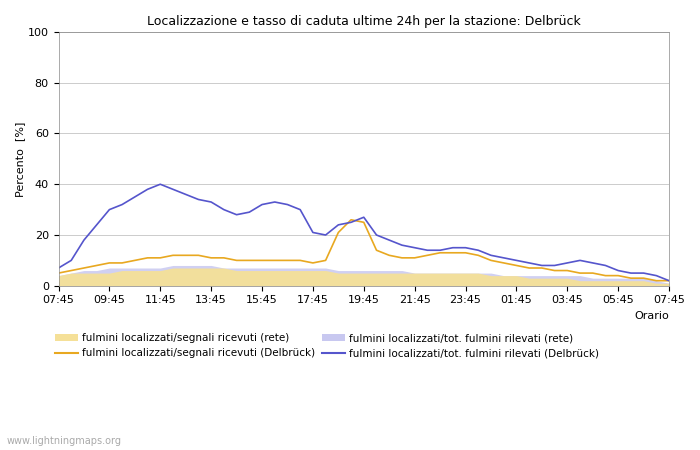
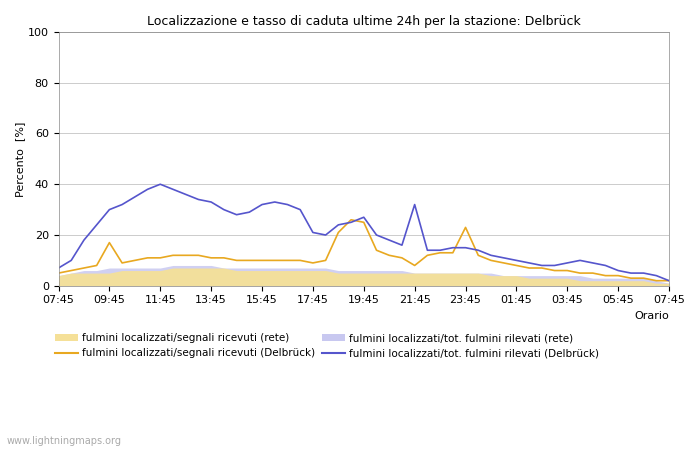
fulmini localizzati/segnali ricevuti (Delbrück)/09:45: 9 -> 17
fulmini localizzati/segnali ricevuti (Delbrück)/21:45: 11 -> 8
fulmini localizzati/tot. fulmini rilevati (Delbrück)/21:45: 15 -> 32
fulmini localizzati/segnali ricevuti (Delbrück)/23:45: 13 -> 23
